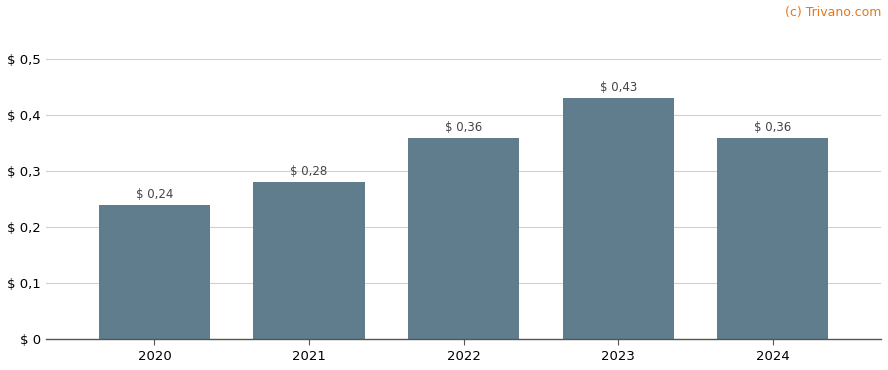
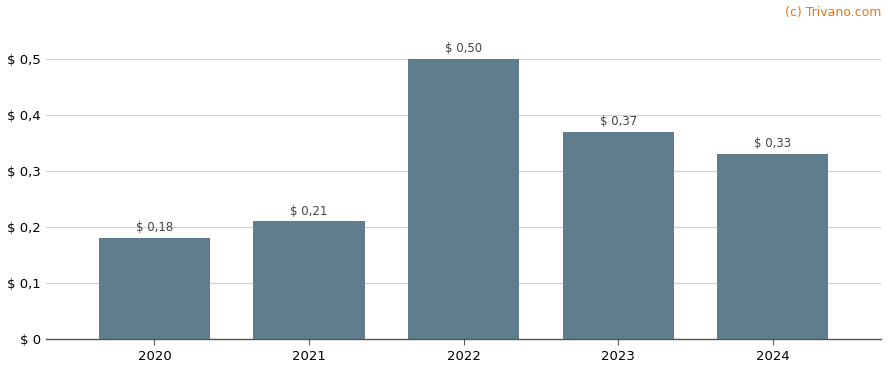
2020: 0,24 -> 0,18
2021: 0,28 -> 0,21
2022: 0,36 -> 0,50
2023: 0,43 -> 0,37
2024: 0,36 -> 0,33
